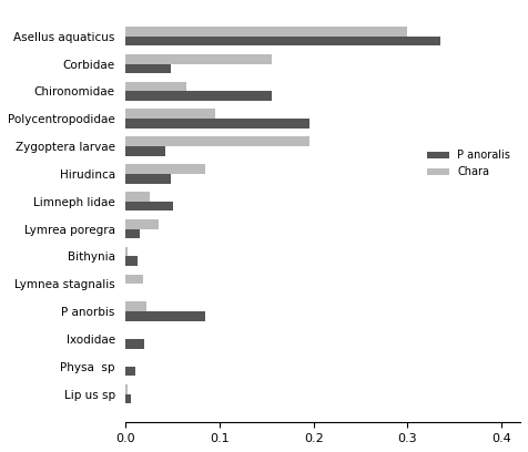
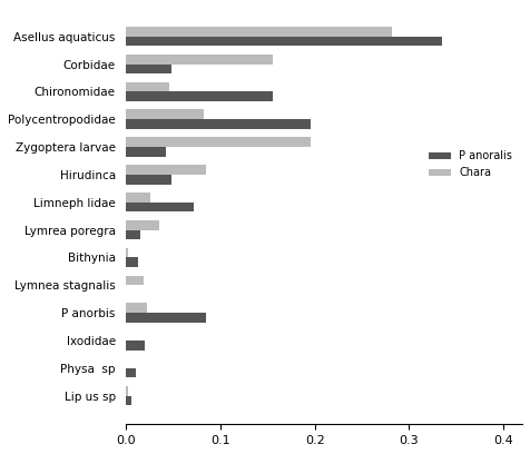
Chara/Asellus aquaticus: 0.300 -> 0.282
Chara/Chironomidae: 0.065 -> 0.046
Chara/Polycentropodidae: 0.095 -> 0.082
P anoralis/Limneph lidae: 0.050 -> 0.072
